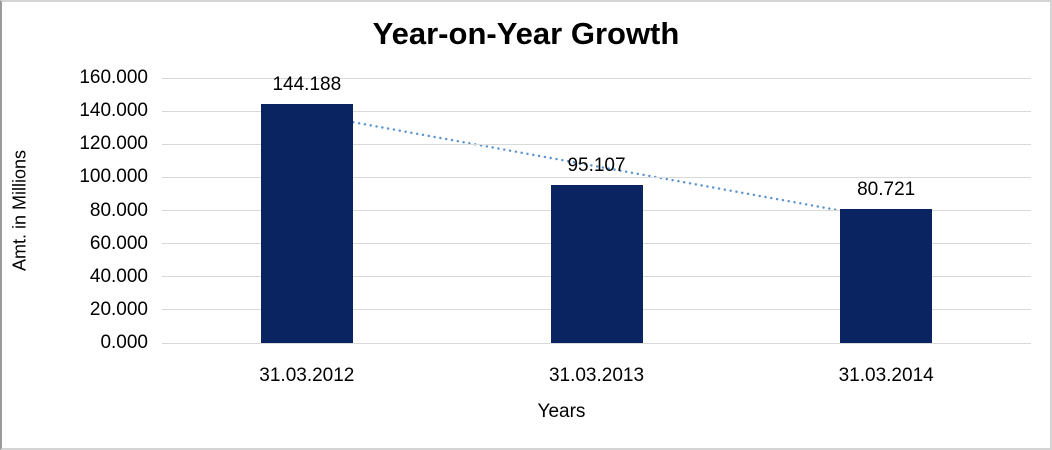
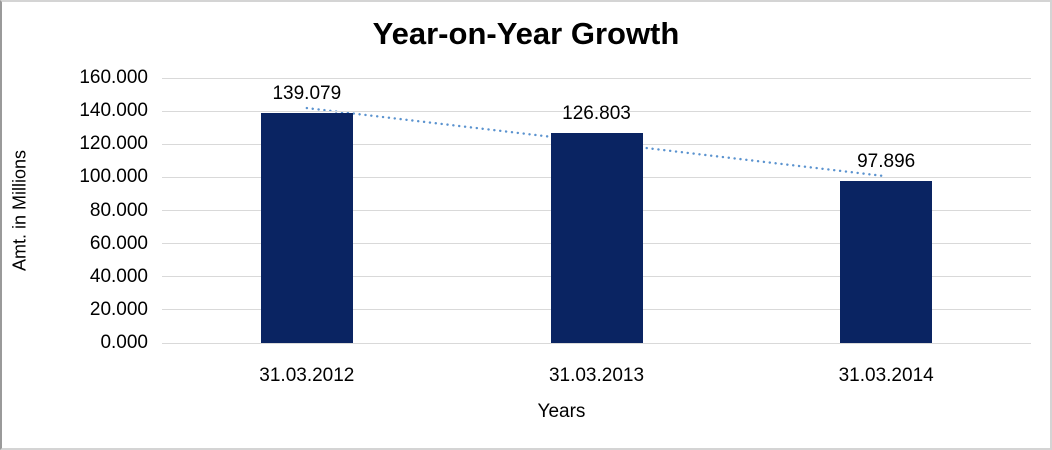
31.03.2012: 144.188 -> 139.079
31.03.2013: 95.107 -> 126.803
31.03.2014: 80.721 -> 97.896
